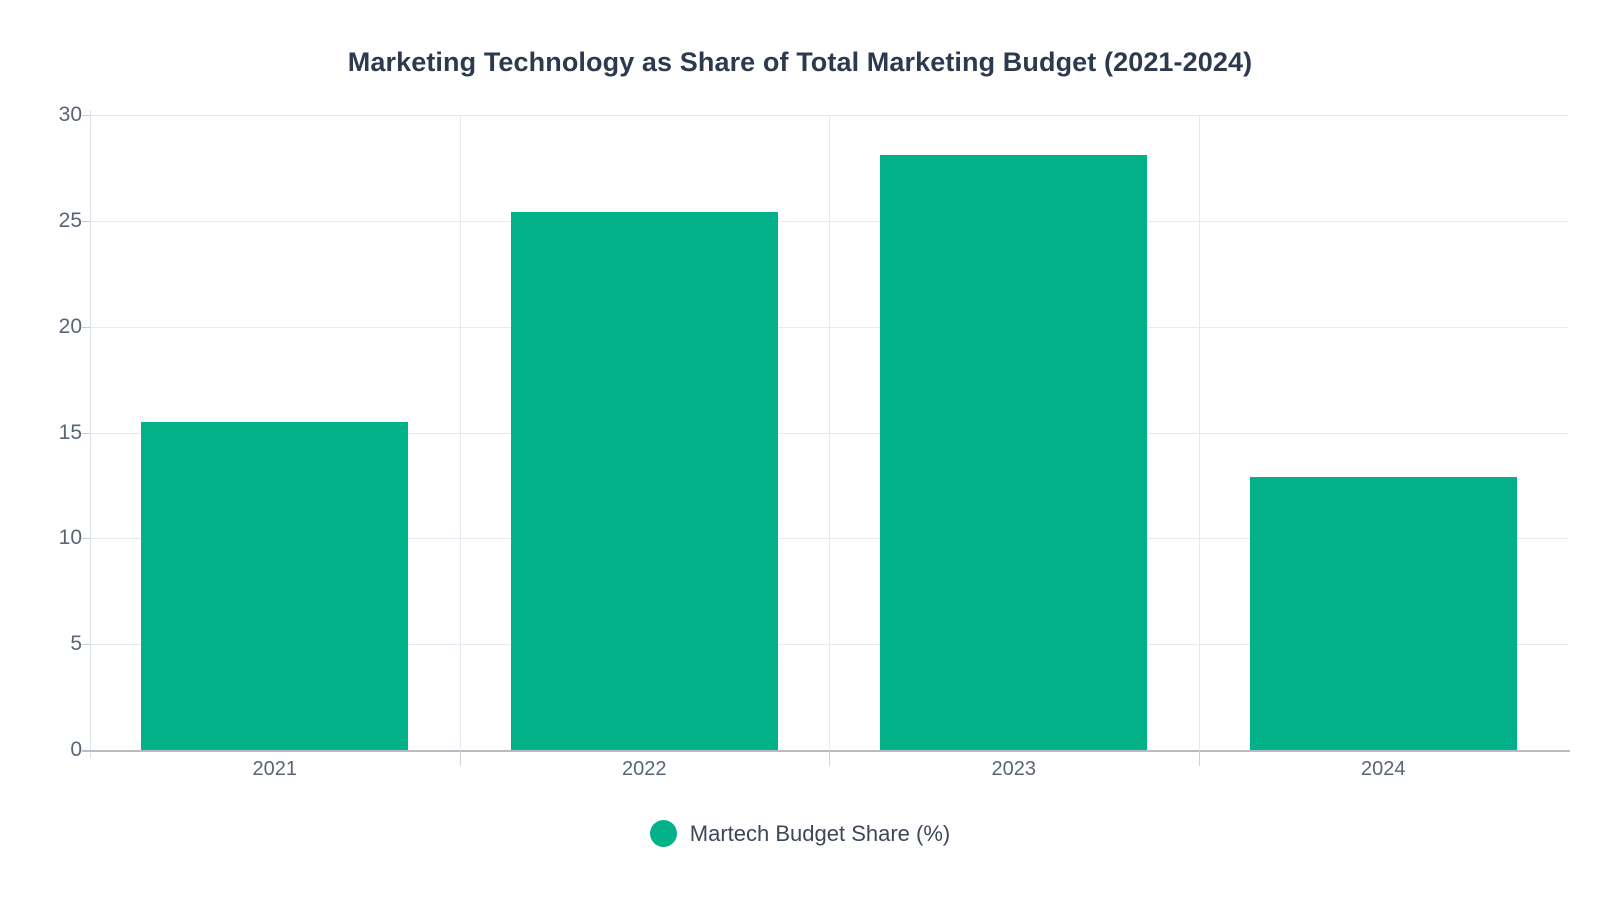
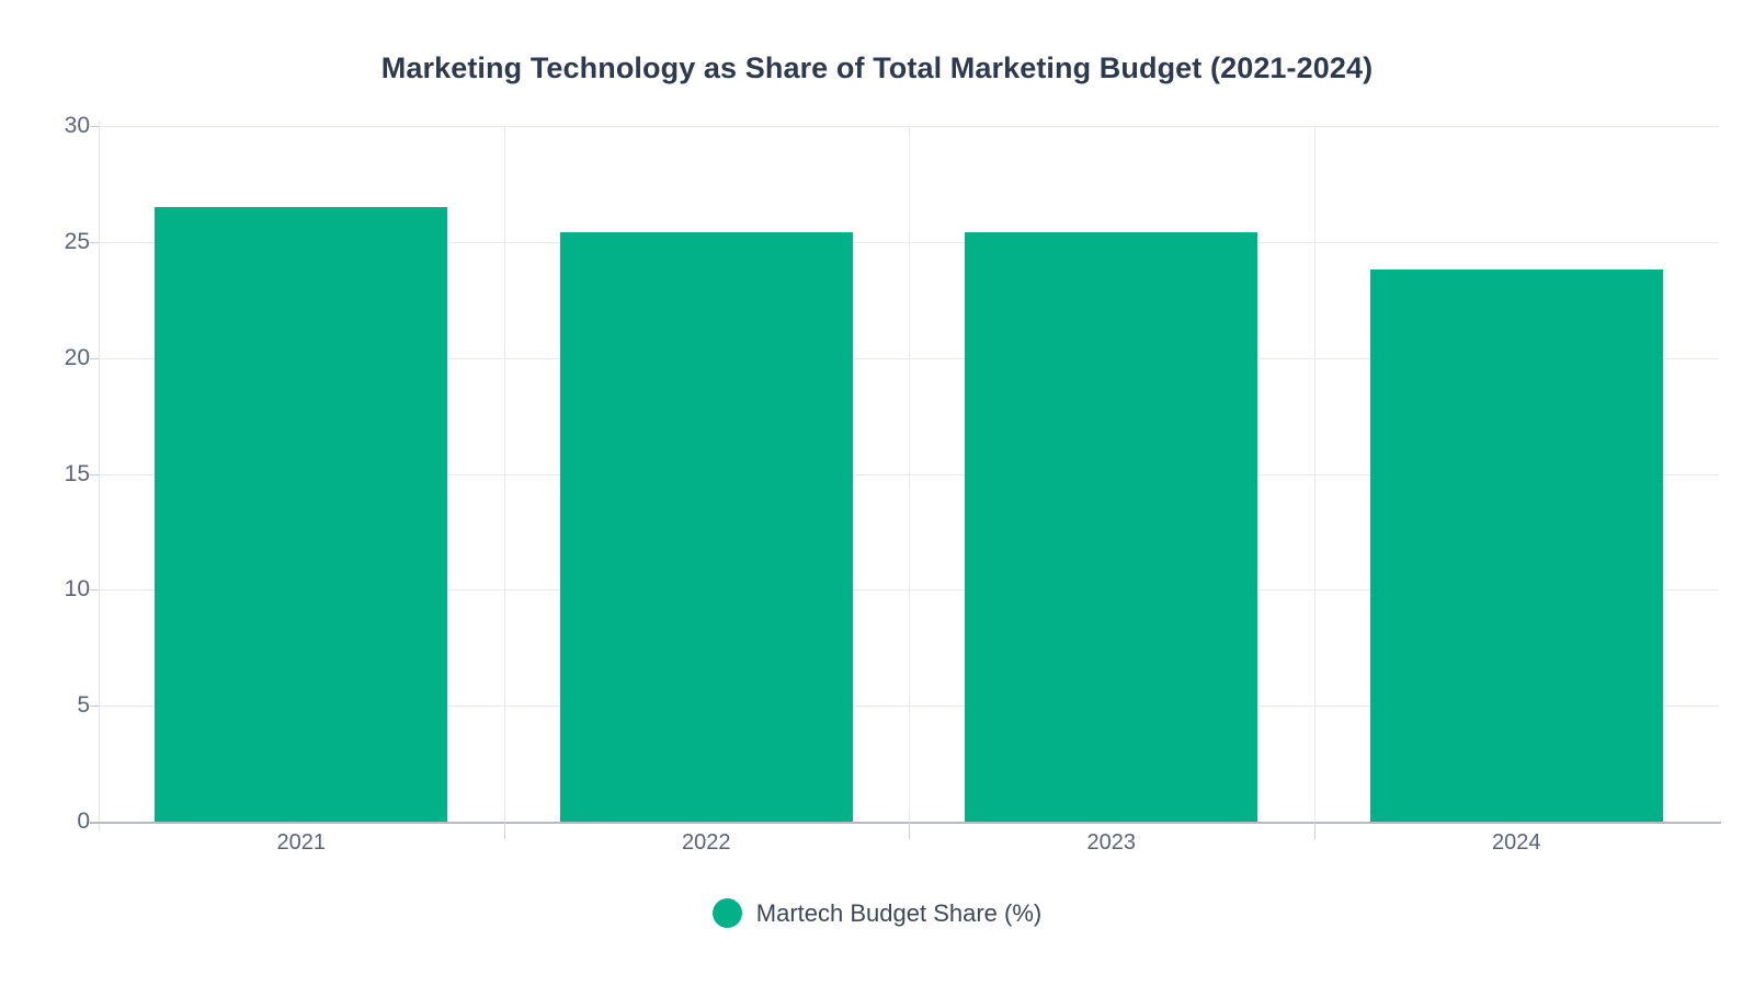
2021: 15.5 -> 26.5
2023: 28.1 -> 25.4
2024: 12.9 -> 23.8
